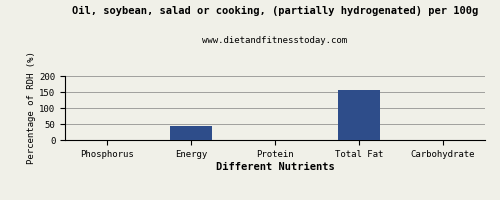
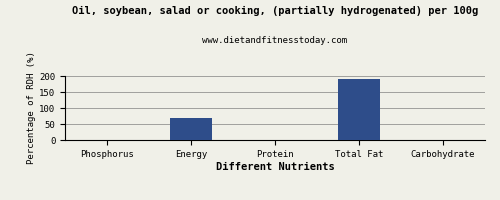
Energy: 45 -> 70
Total Fat: 155 -> 190
